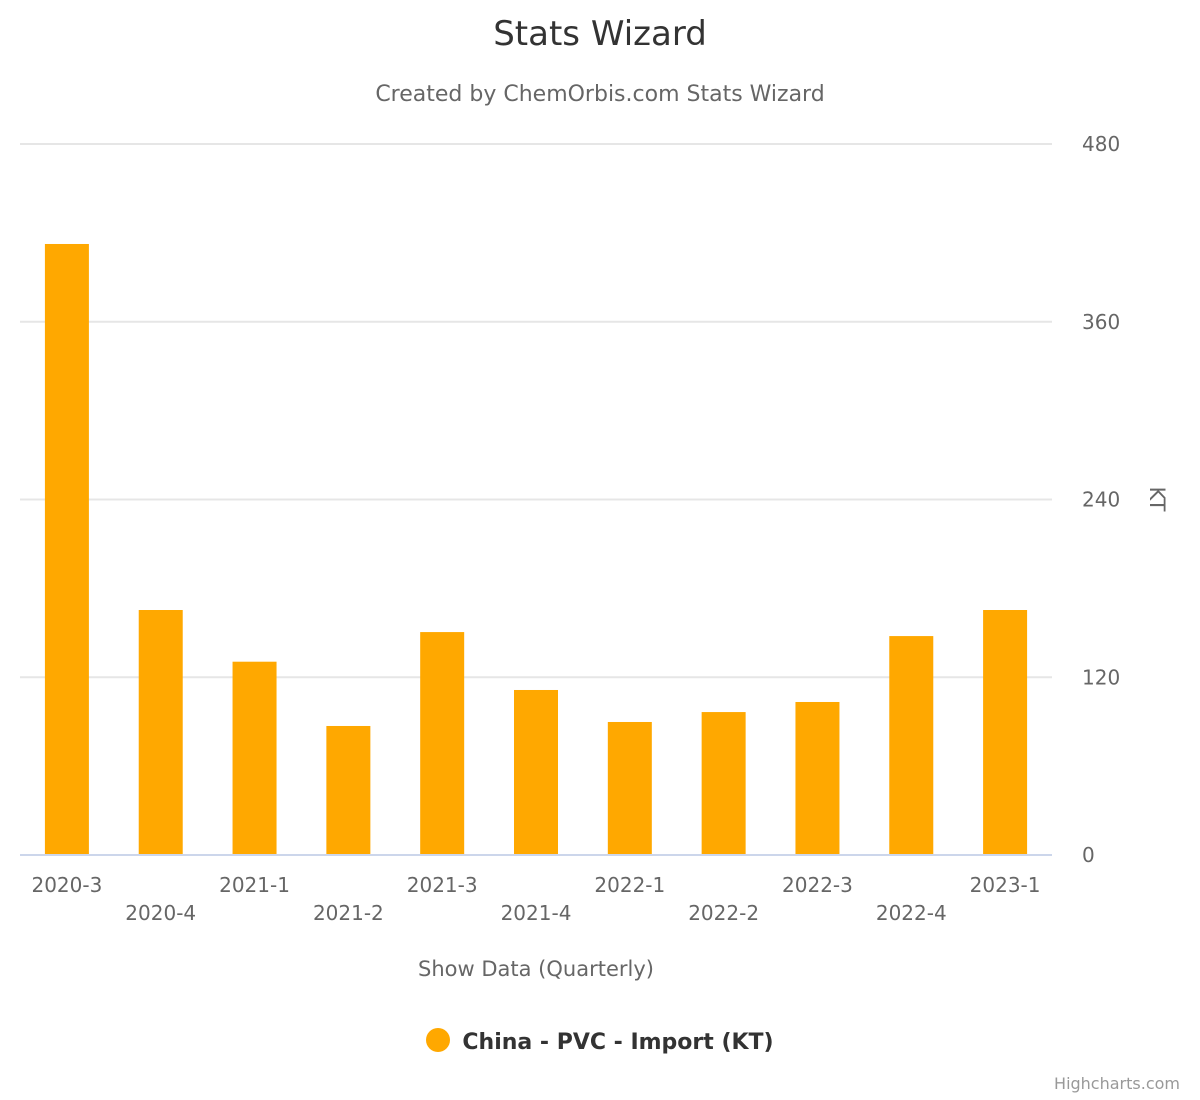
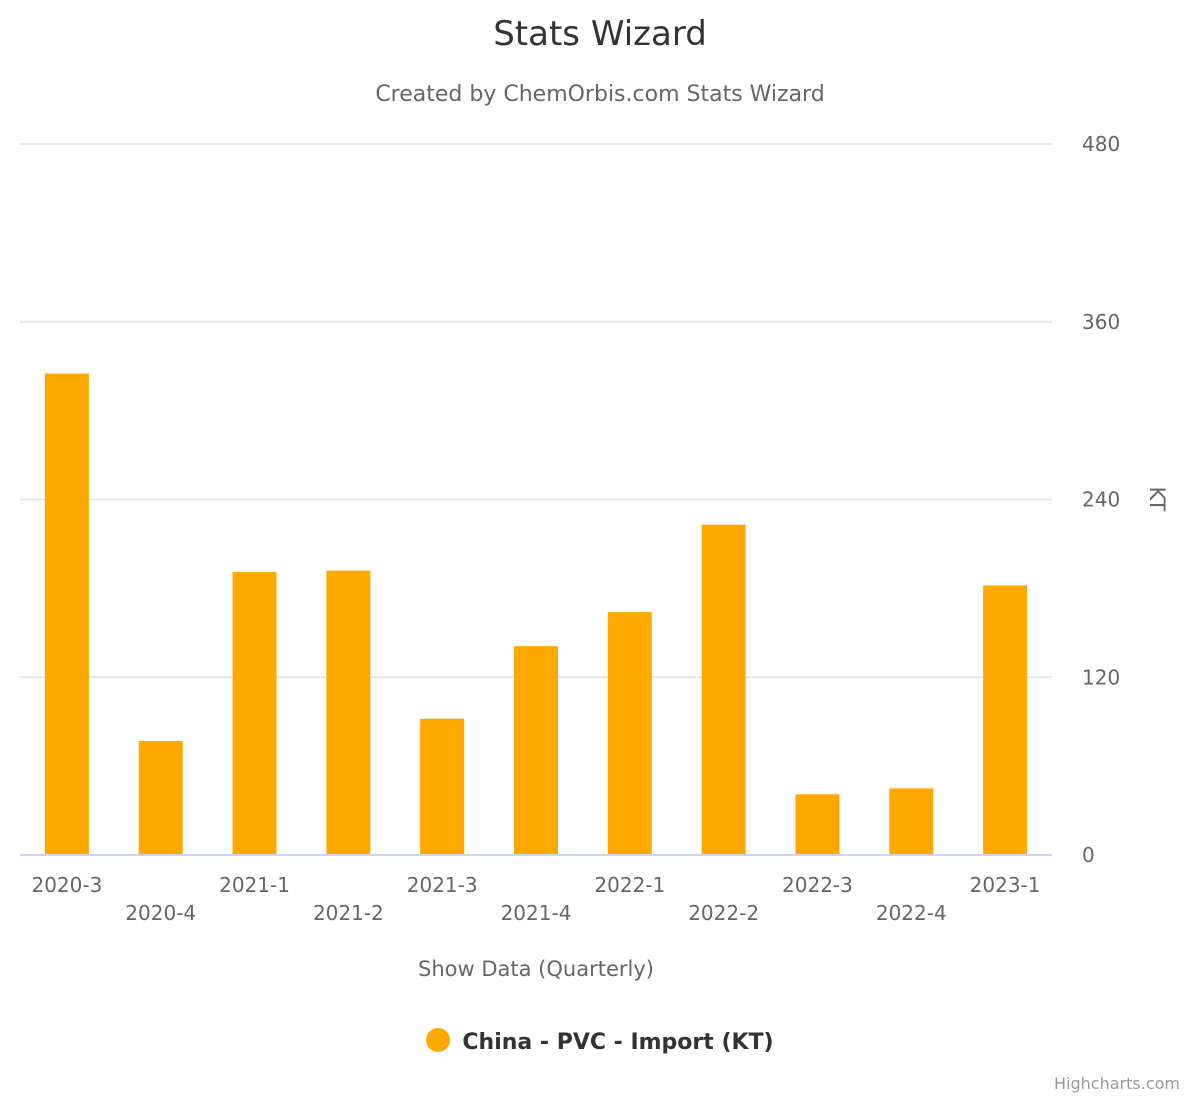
2020-3: 412 -> 325
2020-4: 165 -> 77
2021-1: 130 -> 191
2021-2: 87 -> 192
2021-3: 150 -> 92
2021-4: 111 -> 141
2022-1: 90 -> 164
2022-2: 96 -> 223
2022-3: 103 -> 41
2022-4: 148 -> 45
2023-1: 165 -> 182
